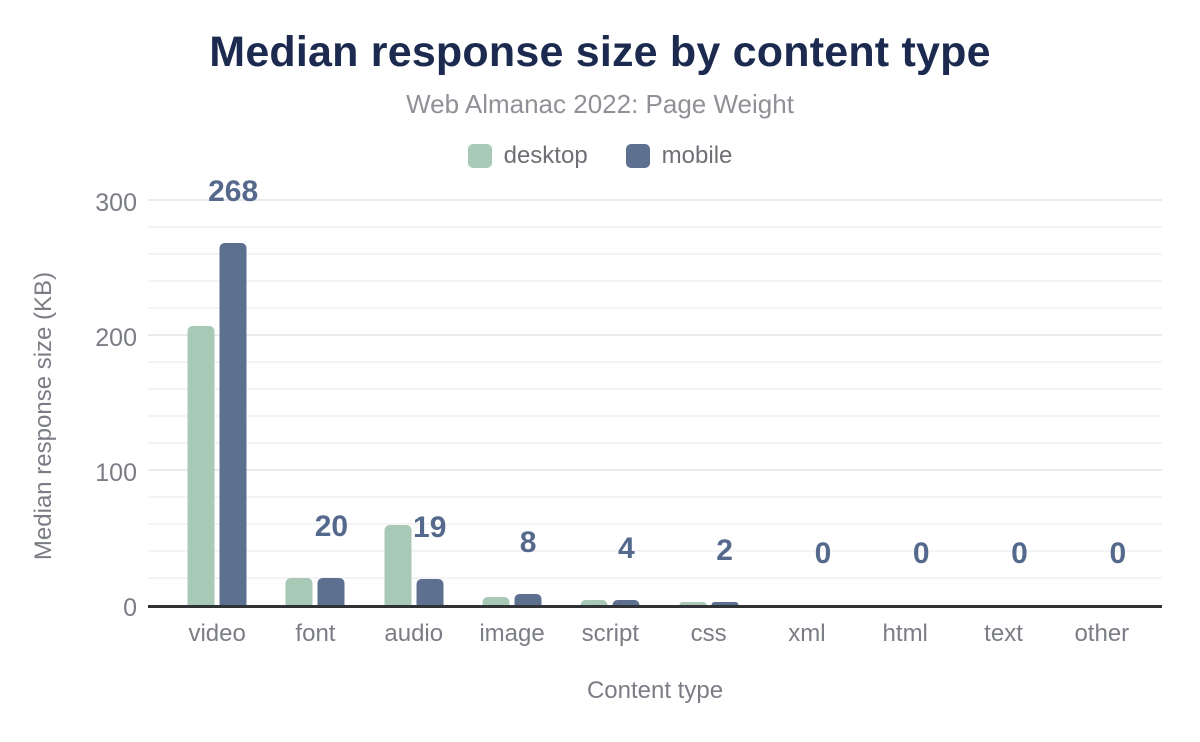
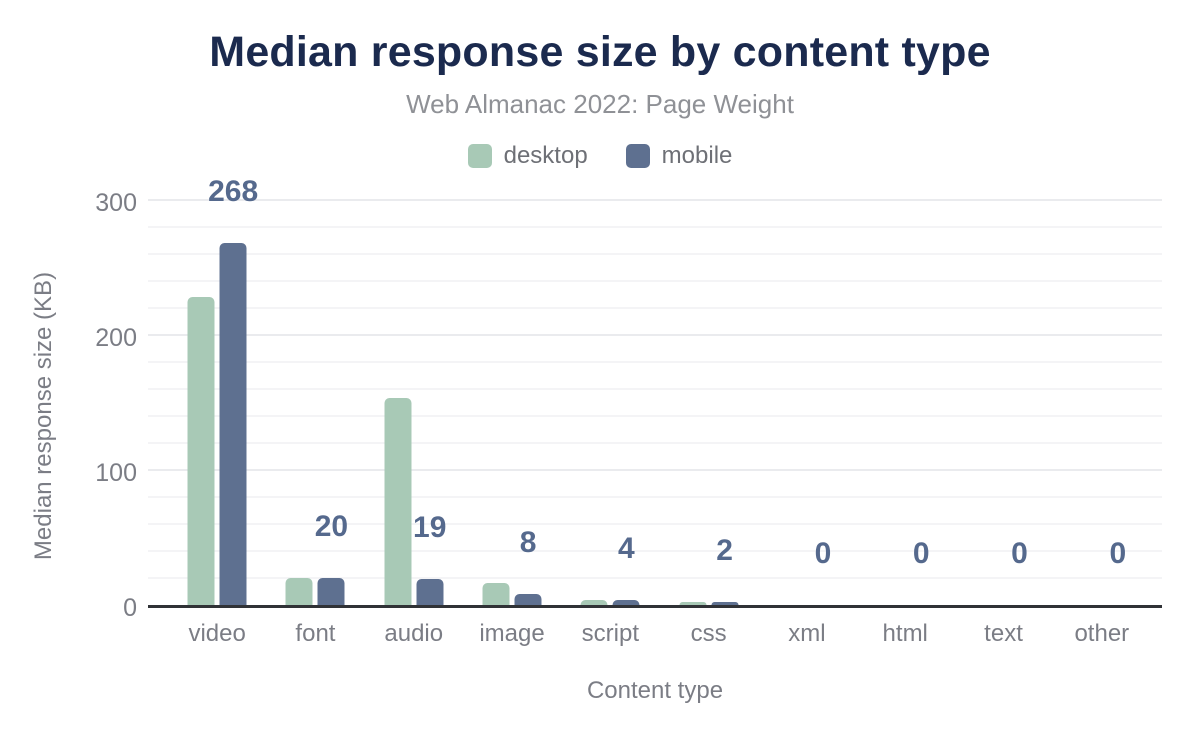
desktop/video: 207 -> 228
desktop/audio: 59 -> 153
desktop/image: 6 -> 16
